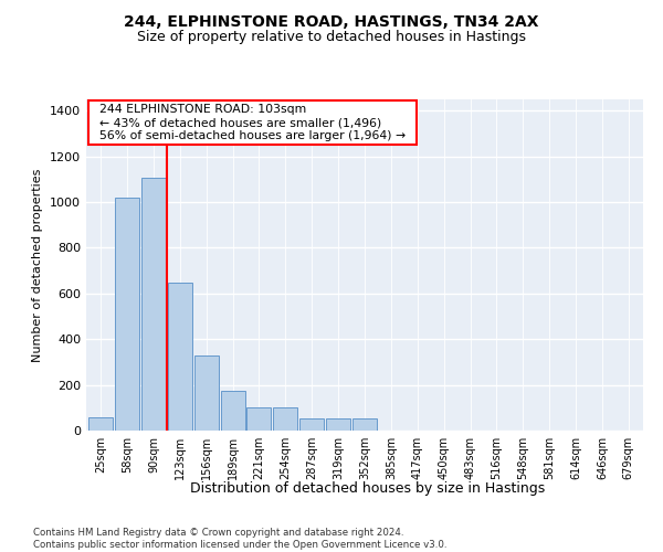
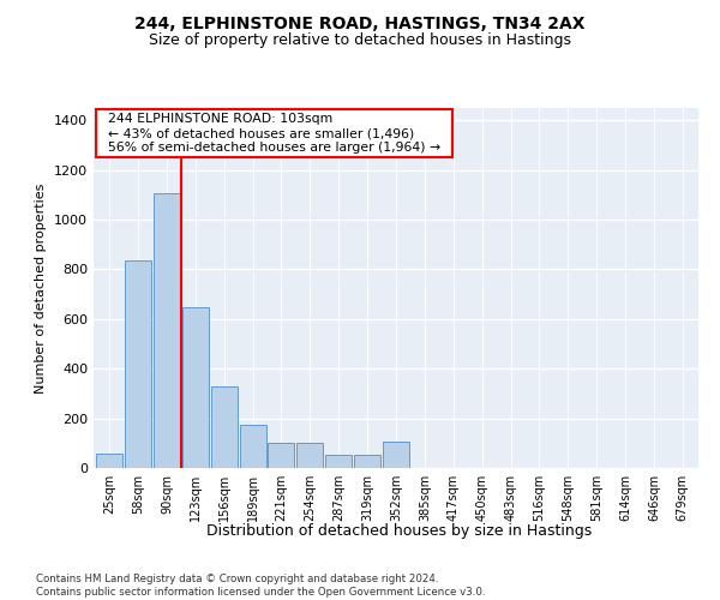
58sqm: 1020 -> 835
352sqm: 55 -> 105
